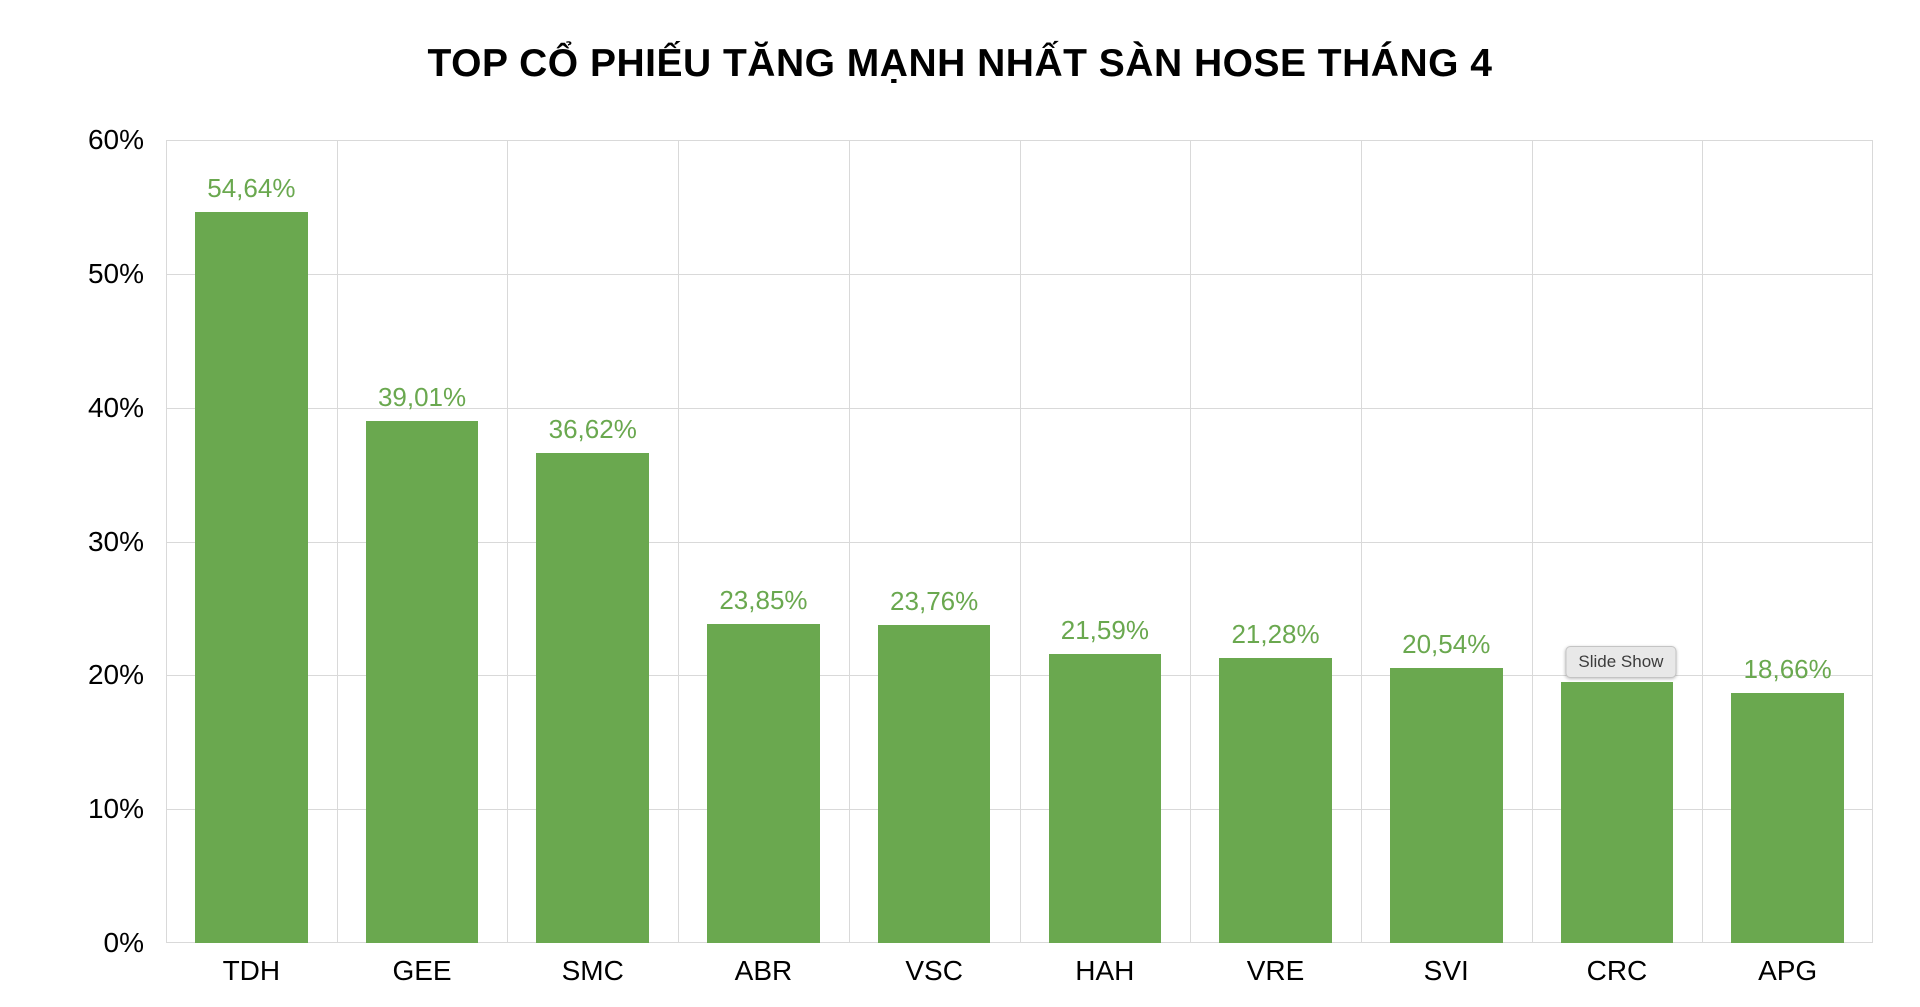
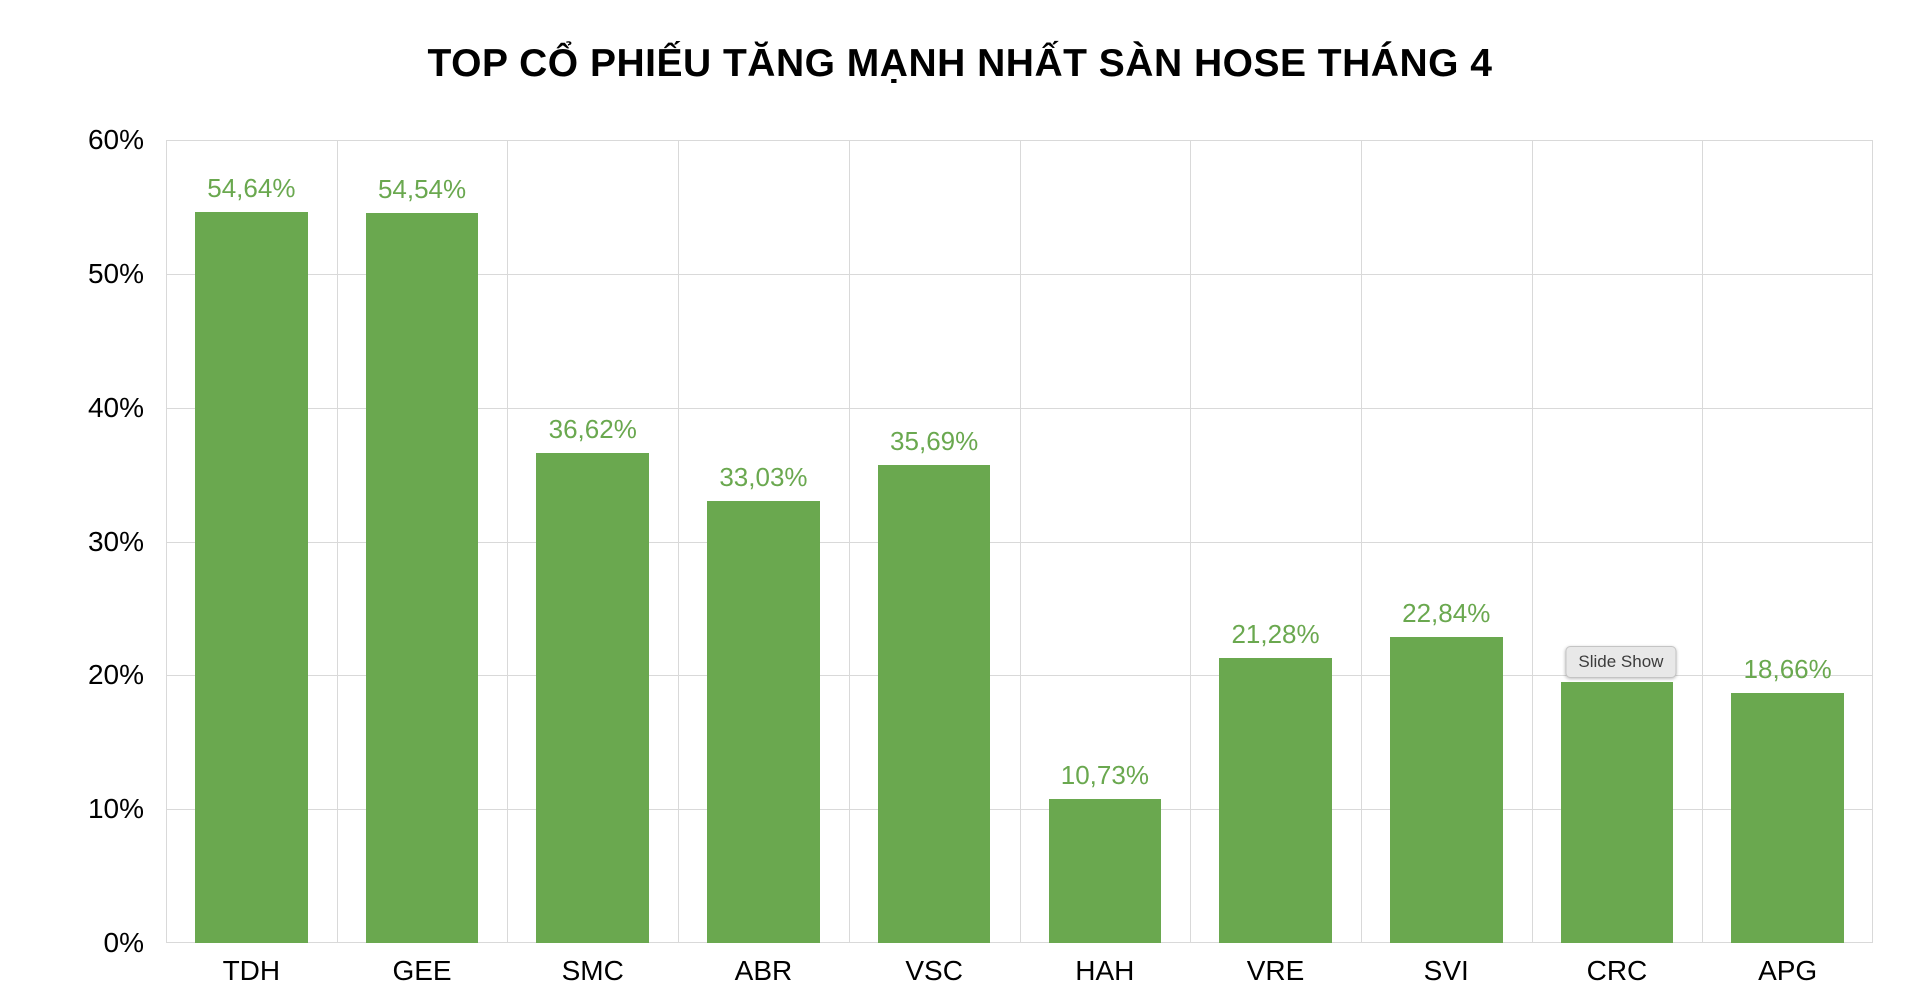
GEE: 39,01% -> 54,54%
ABR: 23,85% -> 33,03%
VSC: 23,76% -> 35,69%
HAH: 21,59% -> 10,73%
SVI: 20,54% -> 22,84%
